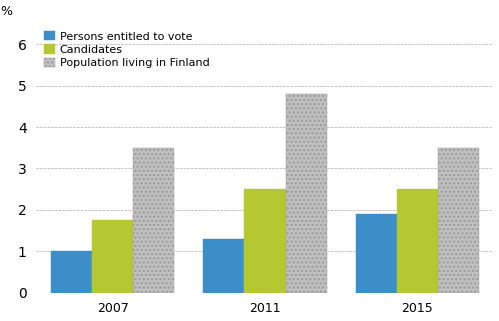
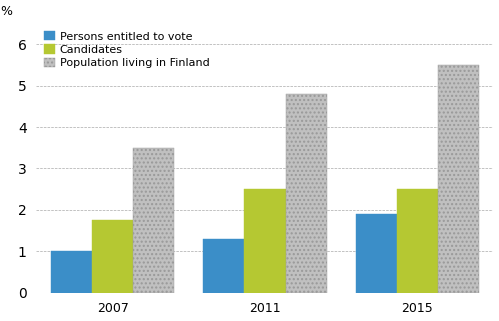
Population living in Finland/2015: 3.5 -> 5.5
